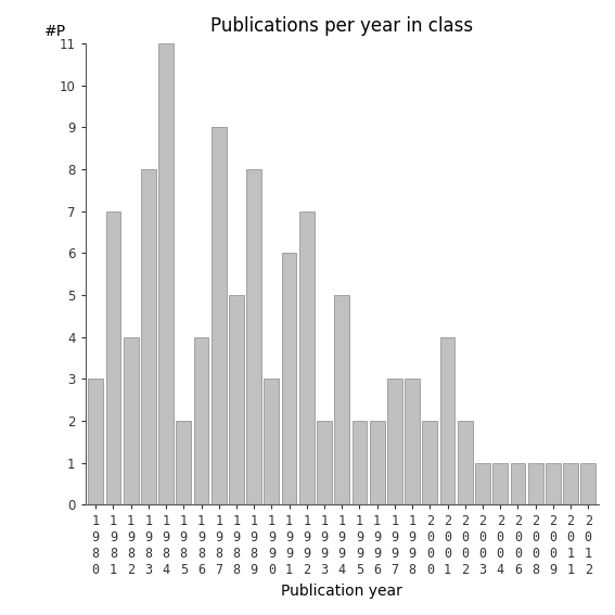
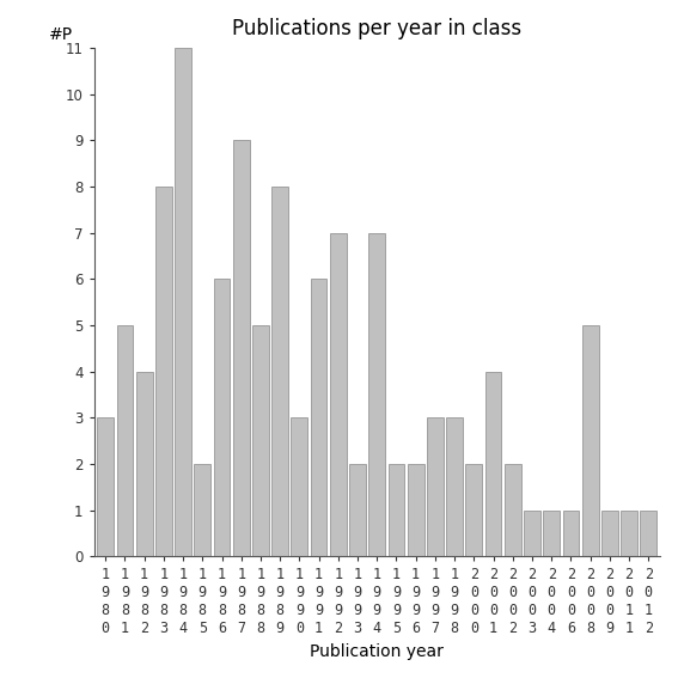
1 9 8 1: 7 -> 5
1 9 8 6: 4 -> 6
1 9 9 4: 5 -> 7
2 0 0 8: 1 -> 5
